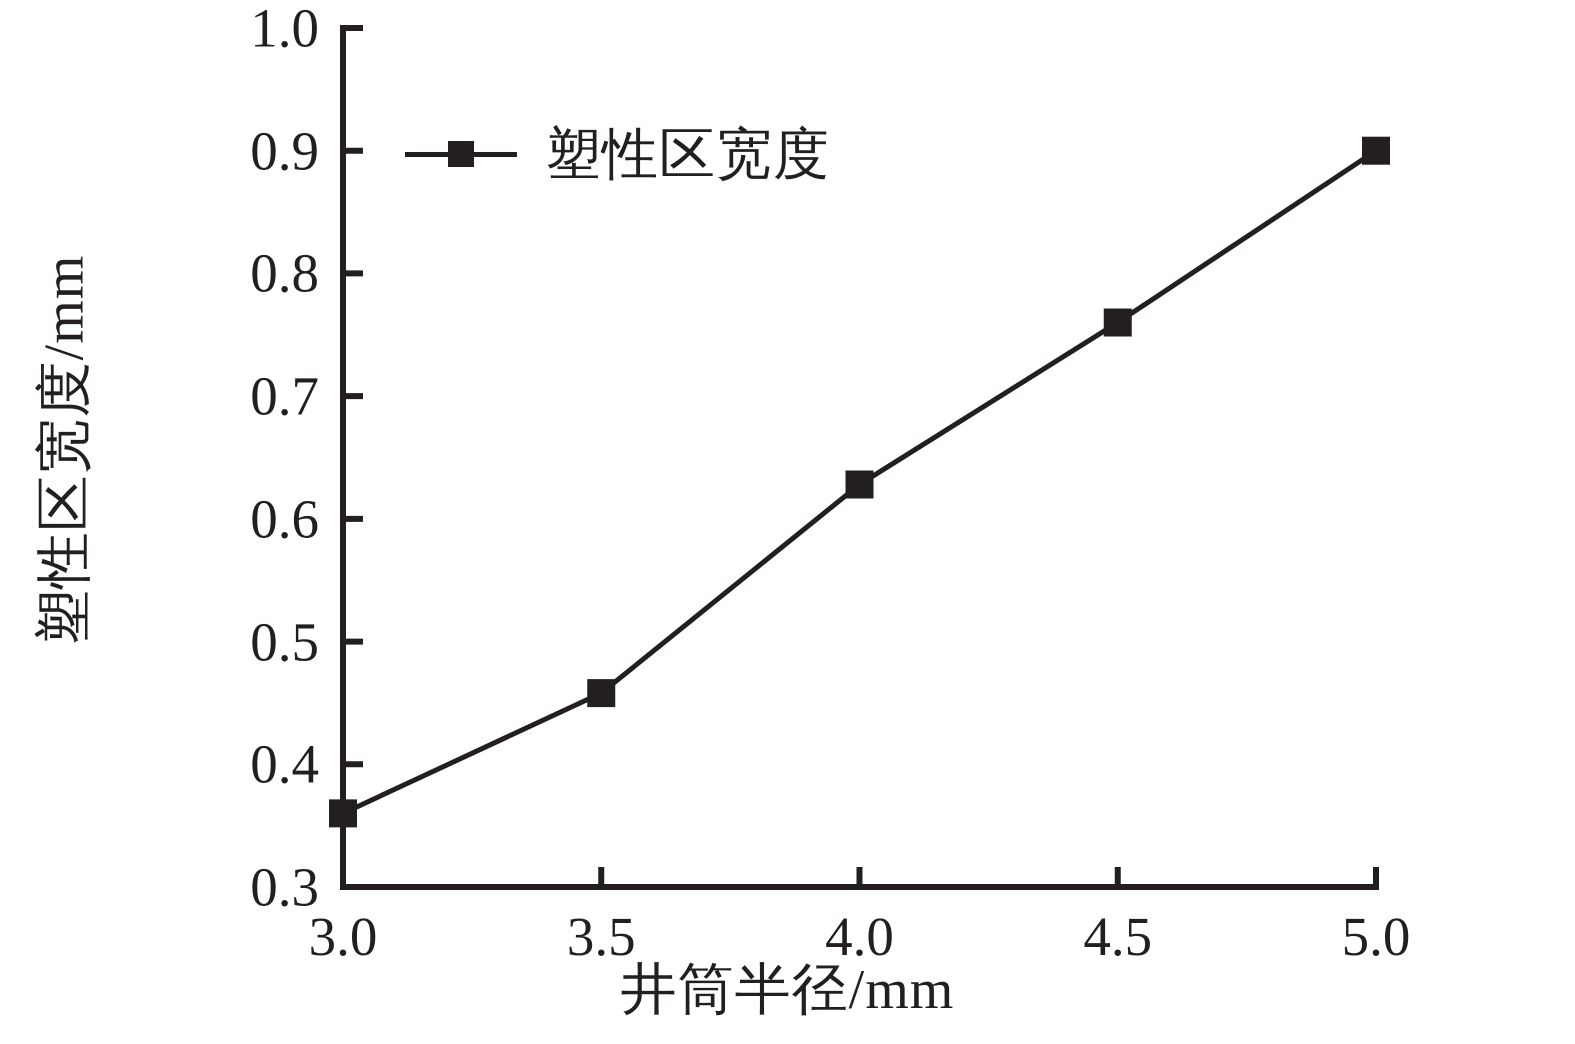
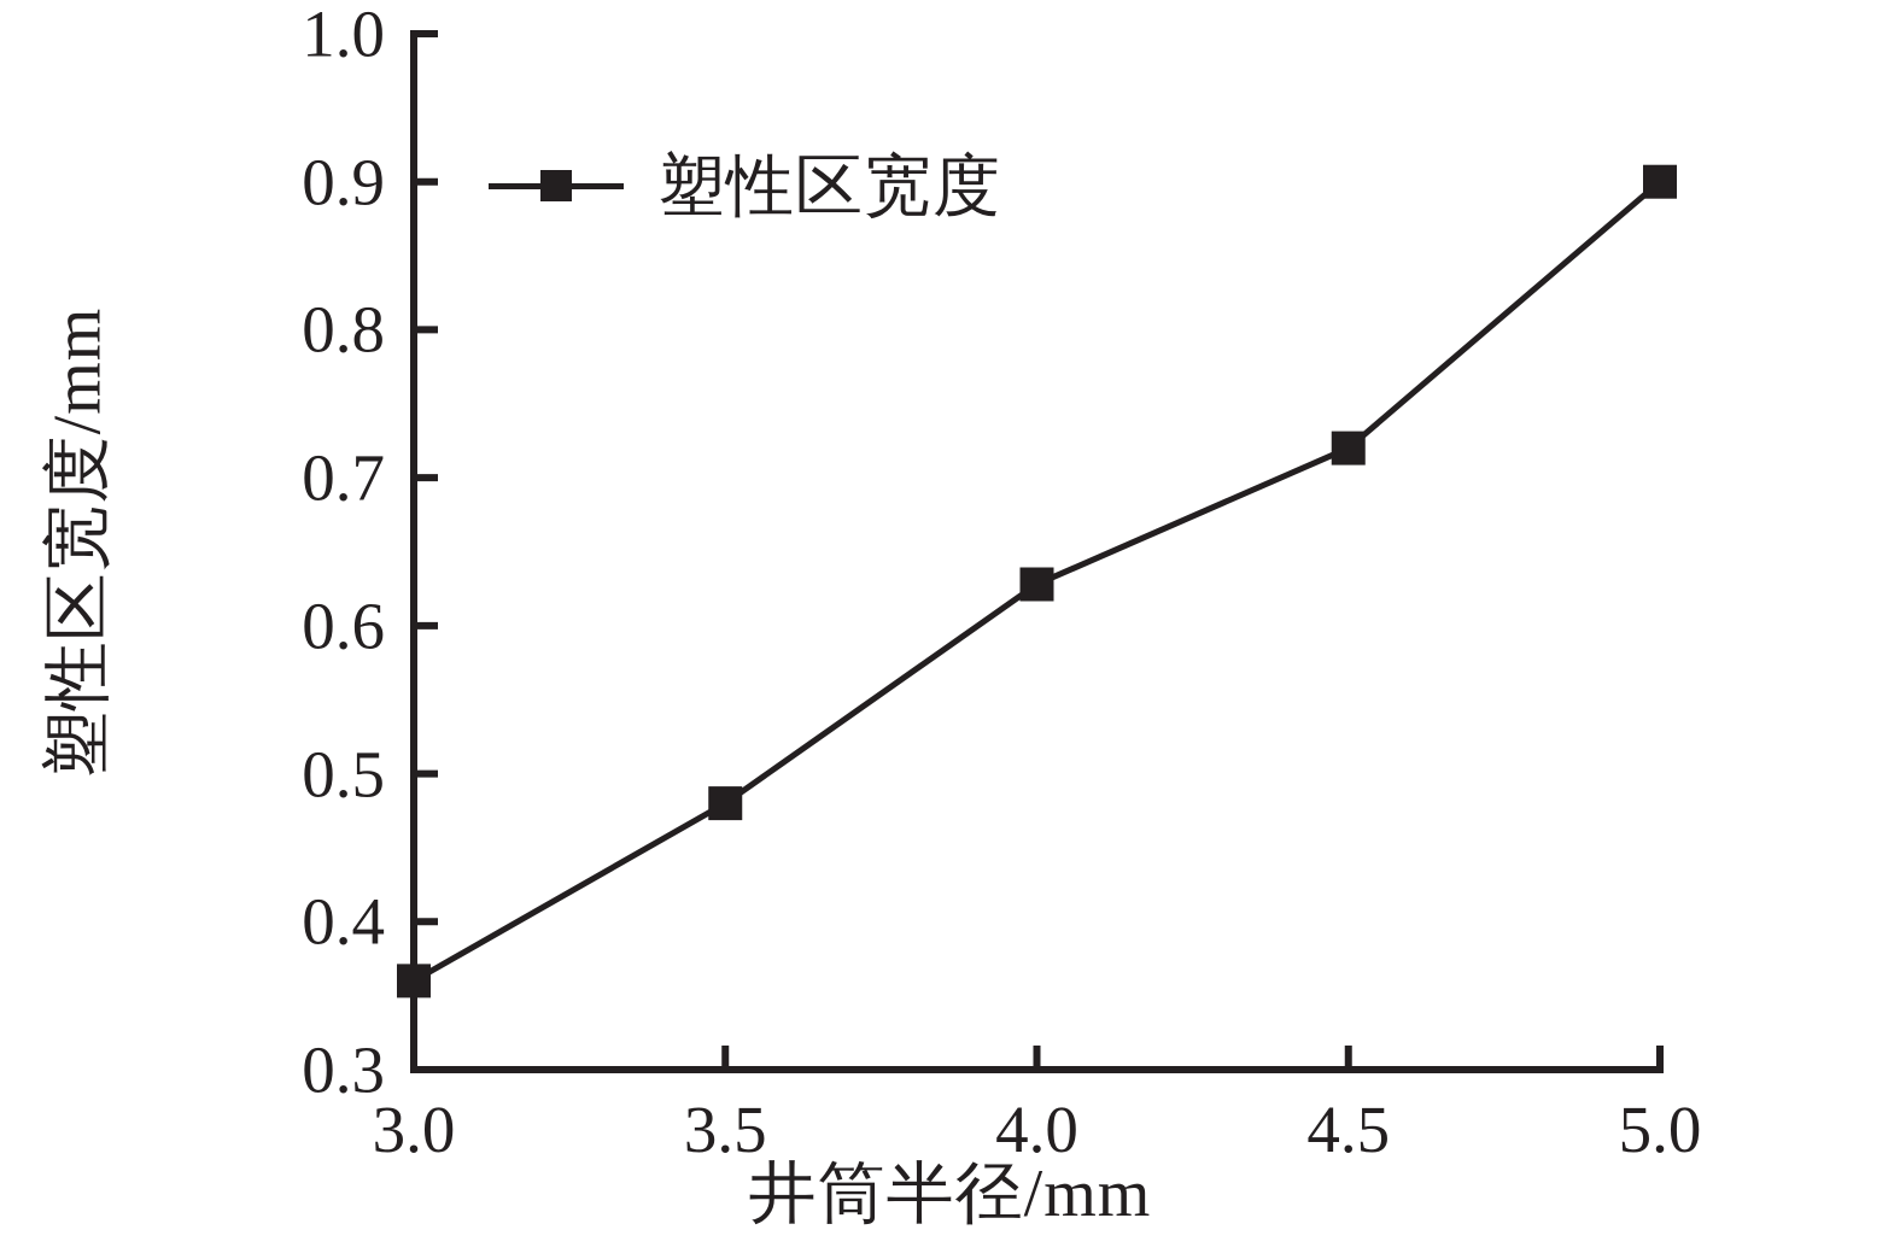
3.5: 0.458 -> 0.480
4.5: 0.760 -> 0.720
